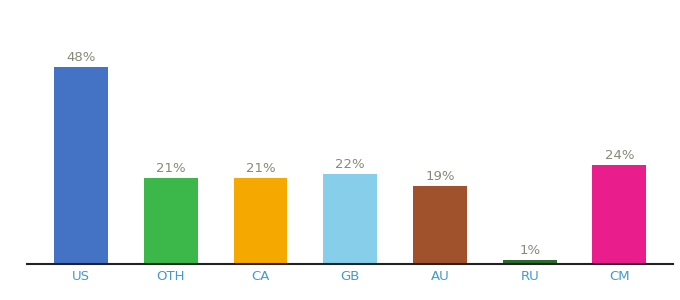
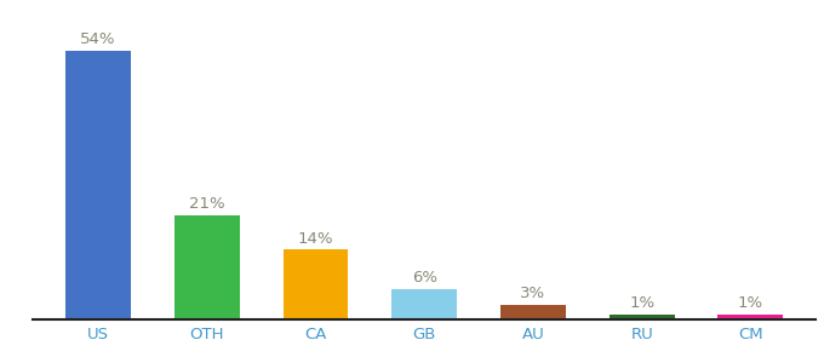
US: 48% -> 54%
CA: 21% -> 14%
GB: 22% -> 6%
AU: 19% -> 3%
CM: 24% -> 1%
